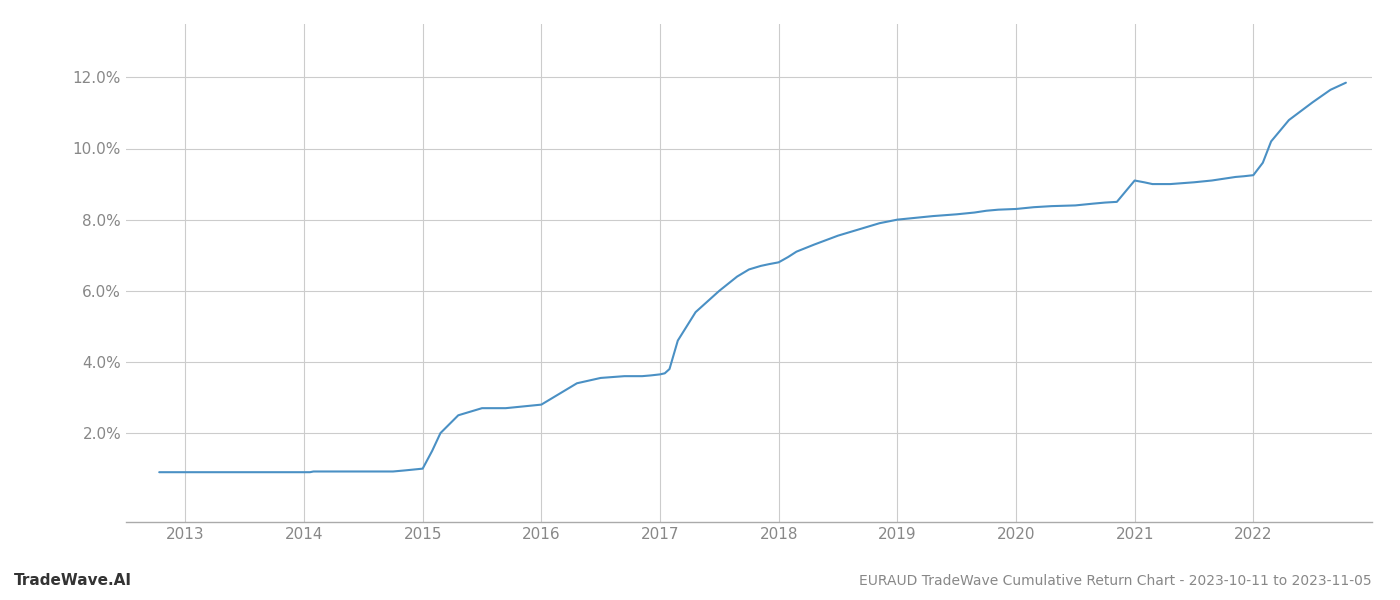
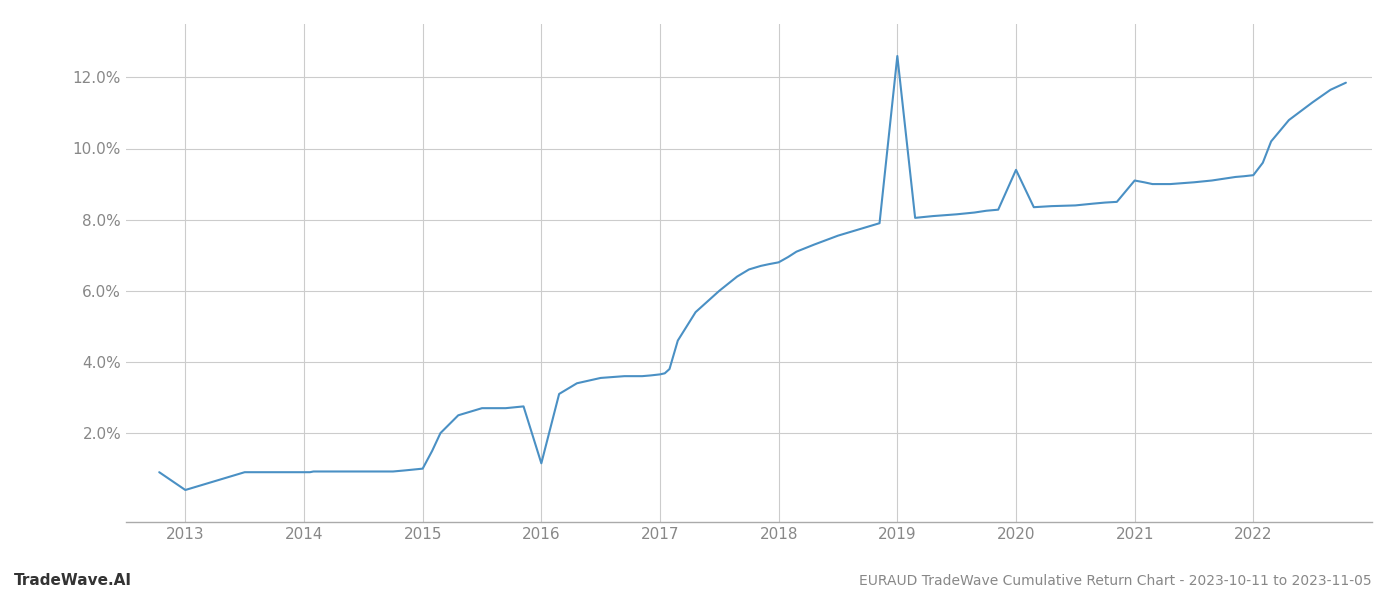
2013: 0.90% -> 0.40%
2016: 2.80% -> 1.15%
2019: 8.00% -> 12.60%
2020: 8.30% -> 9.40%
